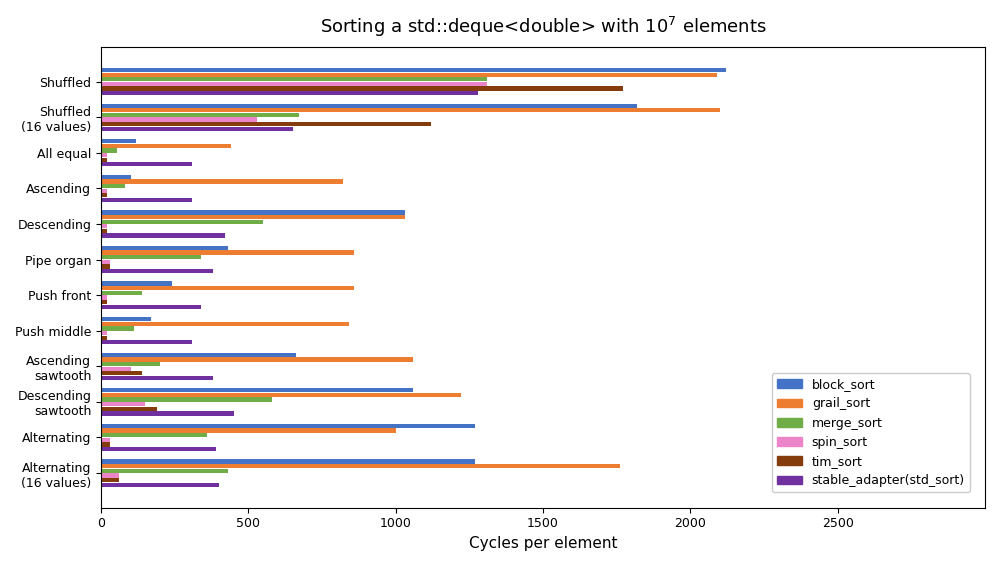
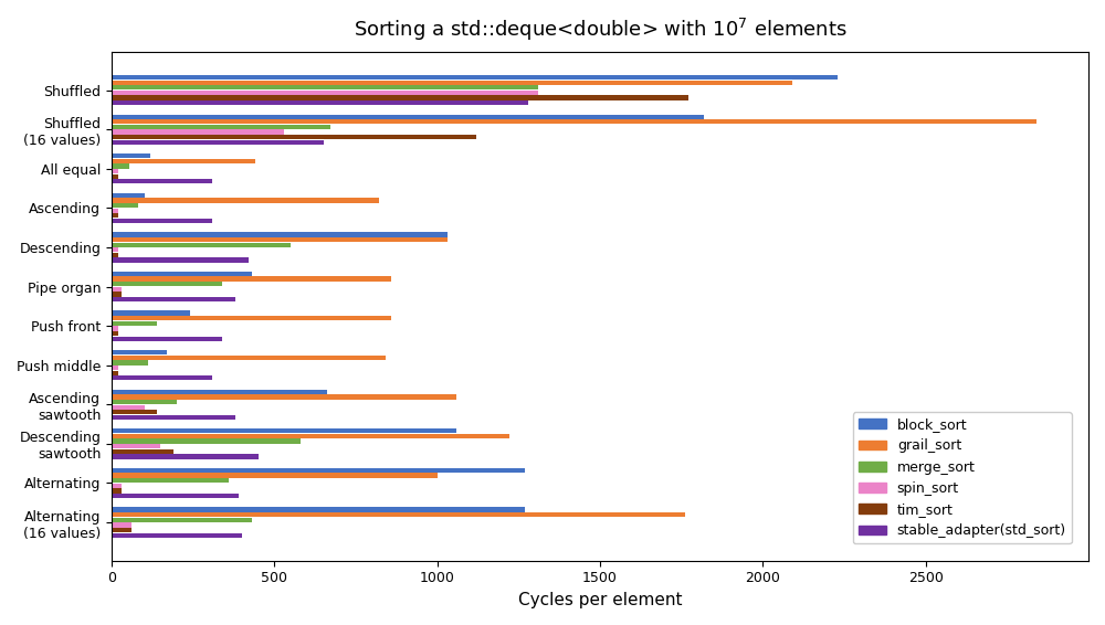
block_sort/Shuffled: 2120 -> 2230
grail_sort/Shuffled (16 values): 2100 -> 2840
